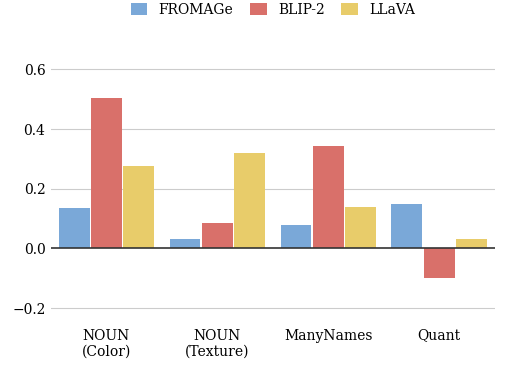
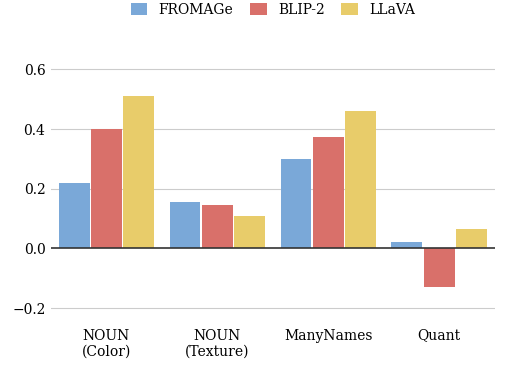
FROMAGe/NOUN (Color): 0.135 -> 0.220
BLIP-2/NOUN (Color): 0.505 -> 0.400
LLaVA/NOUN (Color): 0.275 -> 0.510
FROMAGe/NOUN (Texture): 0.030 -> 0.155
BLIP-2/NOUN (Texture): 0.085 -> 0.145
LLaVA/NOUN (Texture): 0.320 -> 0.110
FROMAGe/ManyNames: 0.080 -> 0.300
BLIP-2/ManyNames: 0.345 -> 0.375
LLaVA/ManyNames: 0.140 -> 0.460
FROMAGe/Quant: 0.150 -> 0.020
BLIP-2/Quant: -0.100 -> -0.130
LLaVA/Quant: 0.030 -> 0.065
